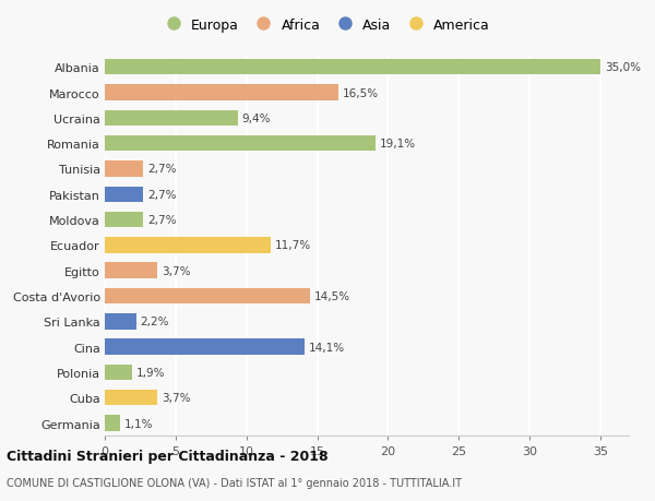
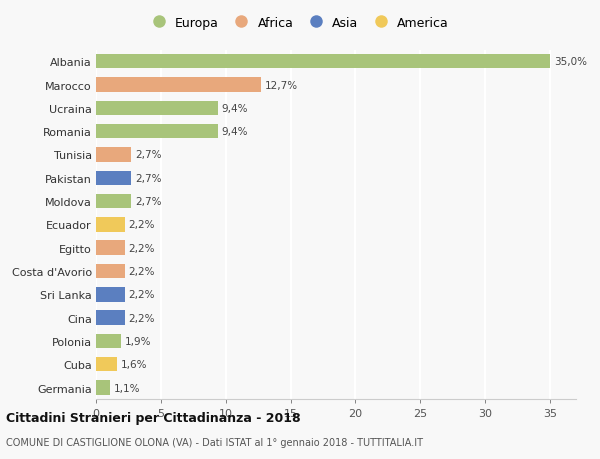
Marocco: 16,5% -> 12,7%
Romania: 19,1% -> 9,4%
Ecuador: 11,7% -> 2,2%
Egitto: 3,7% -> 2,2%
Costa d'Avorio: 14,5% -> 2,2%
Cina: 14,1% -> 2,2%
Cuba: 3,7% -> 1,6%
